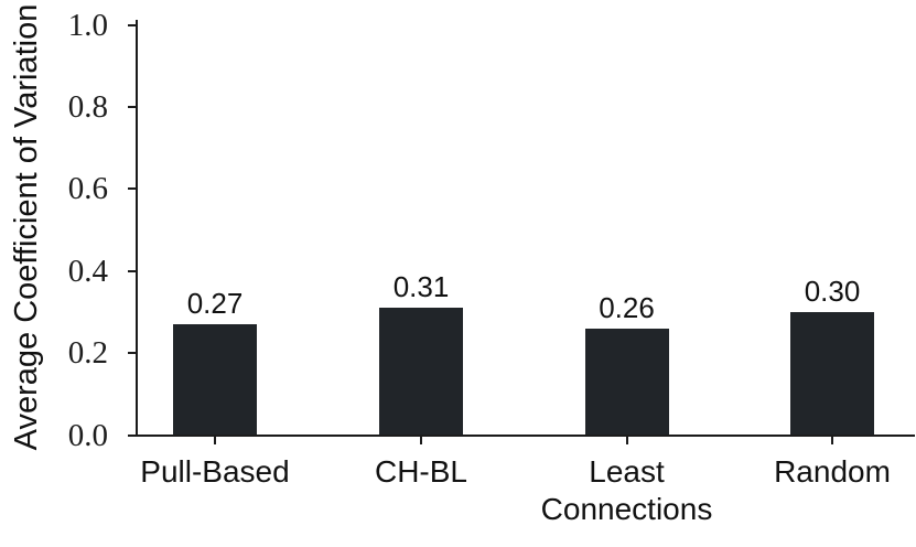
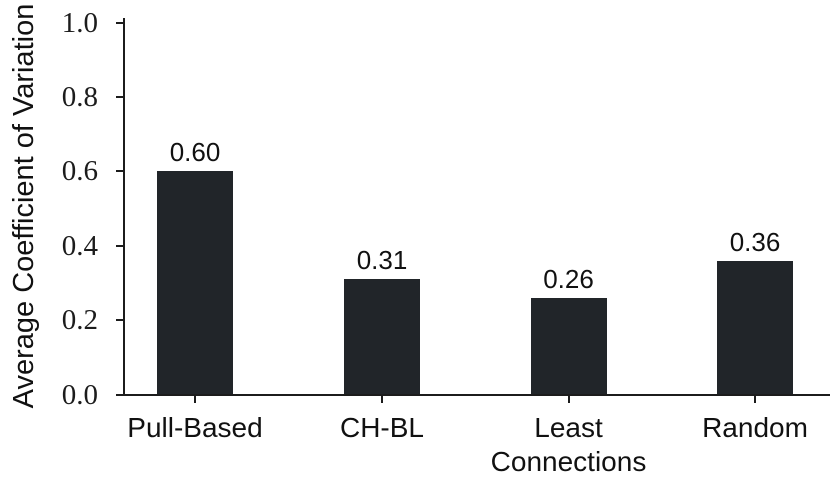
Pull-Based: 0.27 -> 0.60
Random: 0.30 -> 0.36
